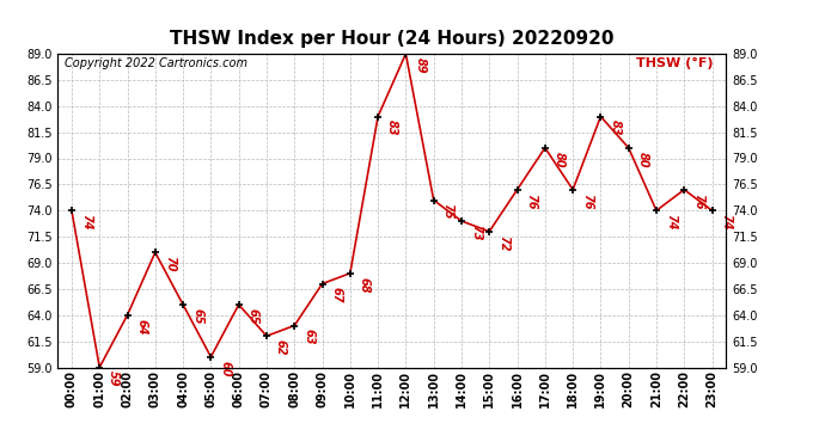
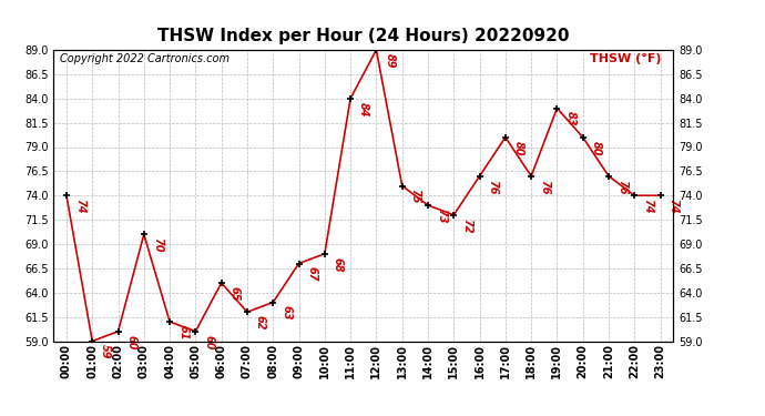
02:00: 64 -> 60
04:00: 65 -> 61
11:00: 83 -> 84
21:00: 74 -> 76
22:00: 76 -> 74
